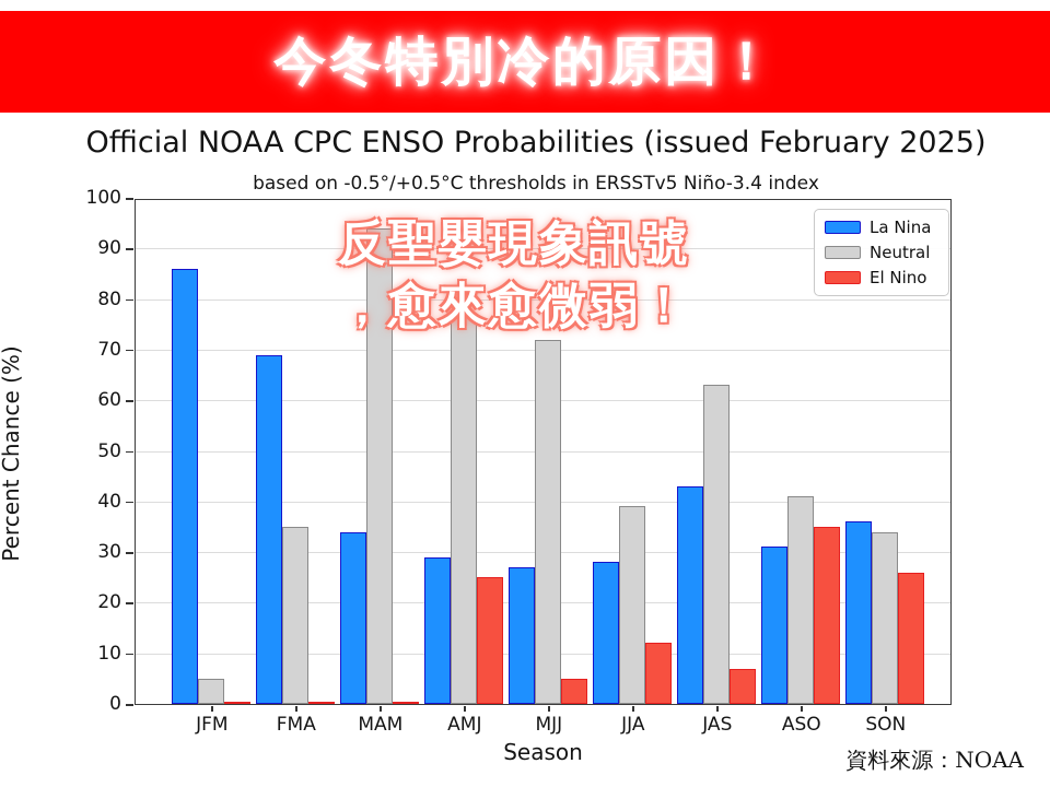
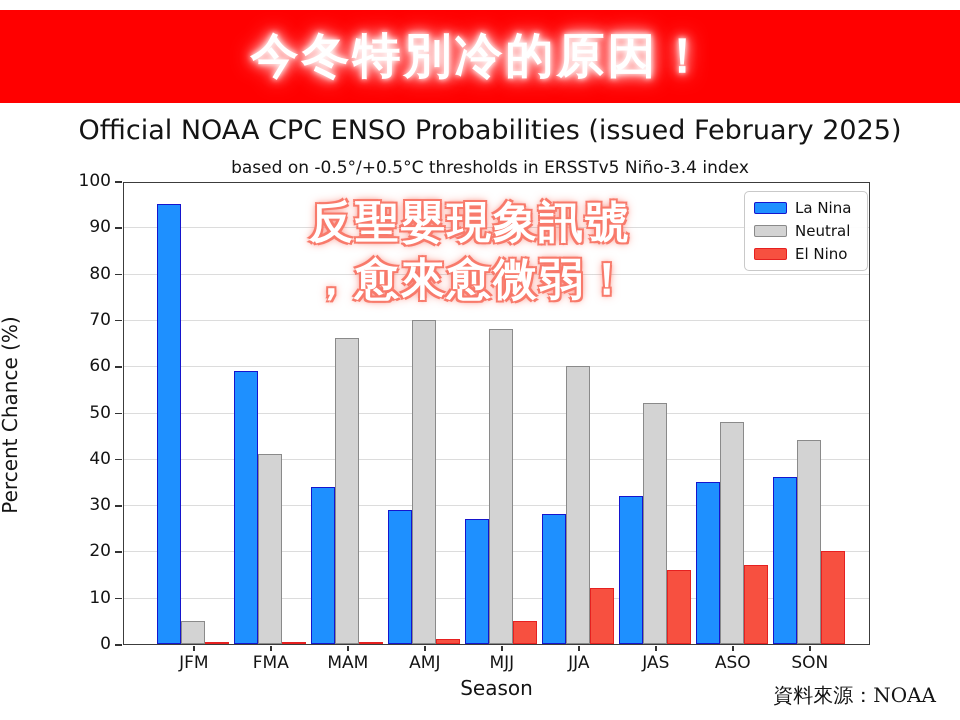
La Nina/JFM: 86 -> 95
La Nina/FMA: 69 -> 59
Neutral/FMA: 35 -> 41
Neutral/MAM: 94 -> 66
Neutral/AMJ: 77 -> 70
El Nino/AMJ: 25 -> 1
Neutral/MJJ: 72 -> 68
Neutral/JJA: 39 -> 60
La Nina/JAS: 43 -> 32
Neutral/JAS: 63 -> 52
El Nino/JAS: 7 -> 16
La Nina/ASO: 31 -> 35
Neutral/ASO: 41 -> 48
El Nino/ASO: 35 -> 17
Neutral/SON: 34 -> 44
El Nino/SON: 26 -> 20
